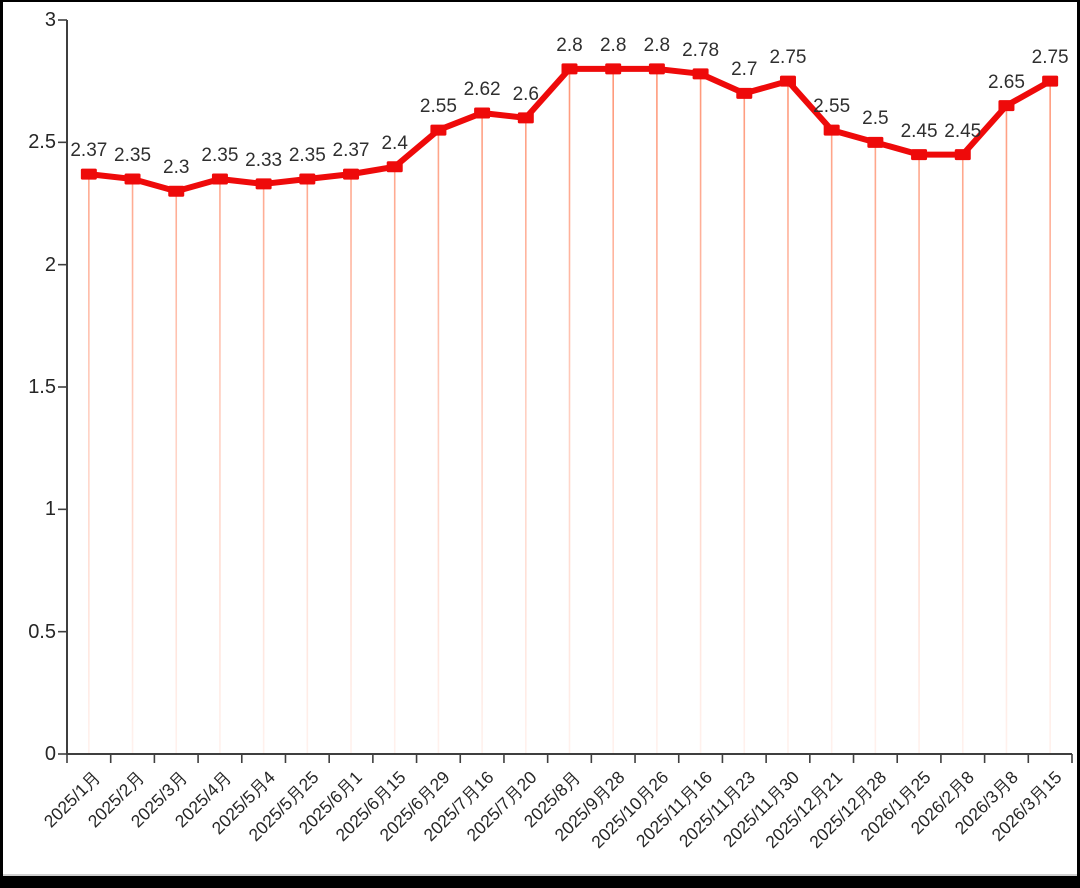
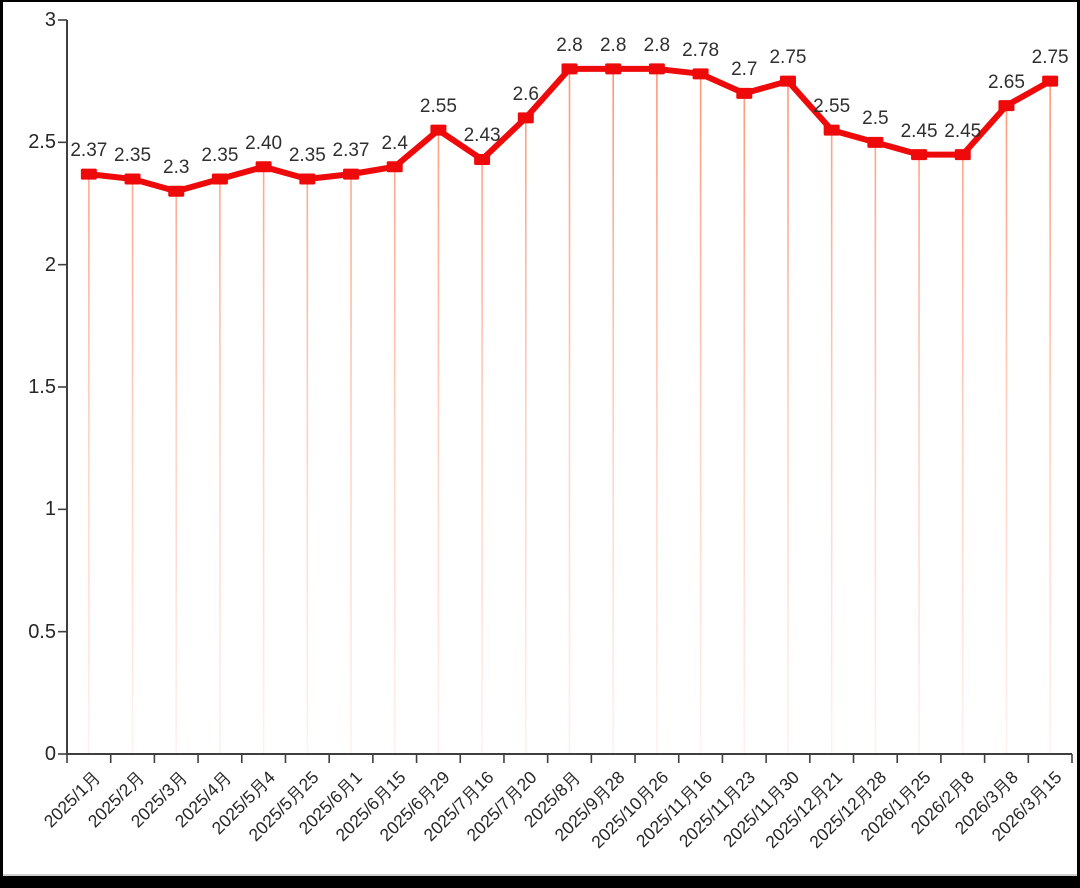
2025/5月4: 2.33 -> 2.40
2025/7月16: 2.62 -> 2.43
